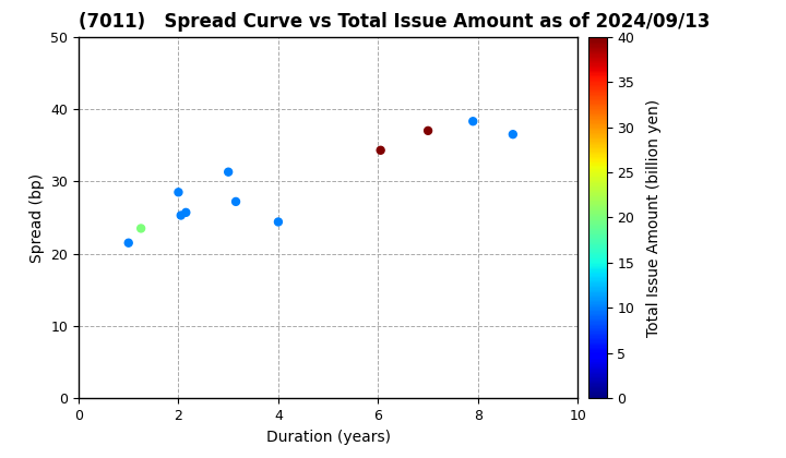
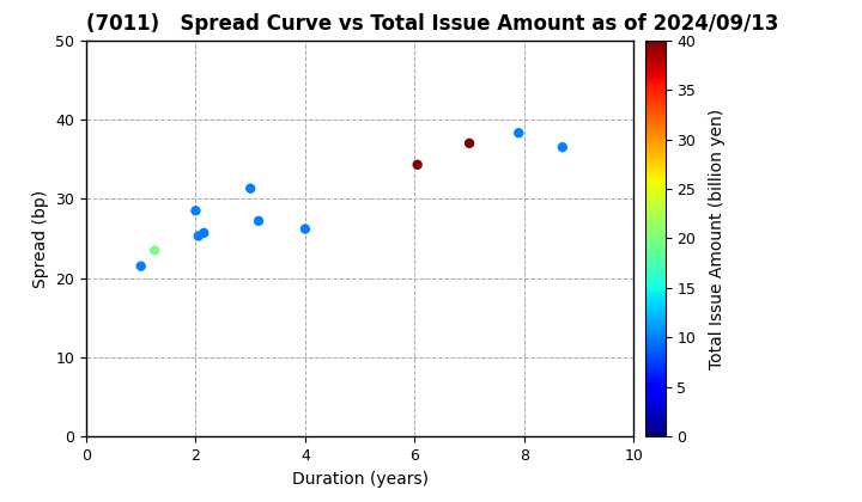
4: 24.4 -> 26.2
